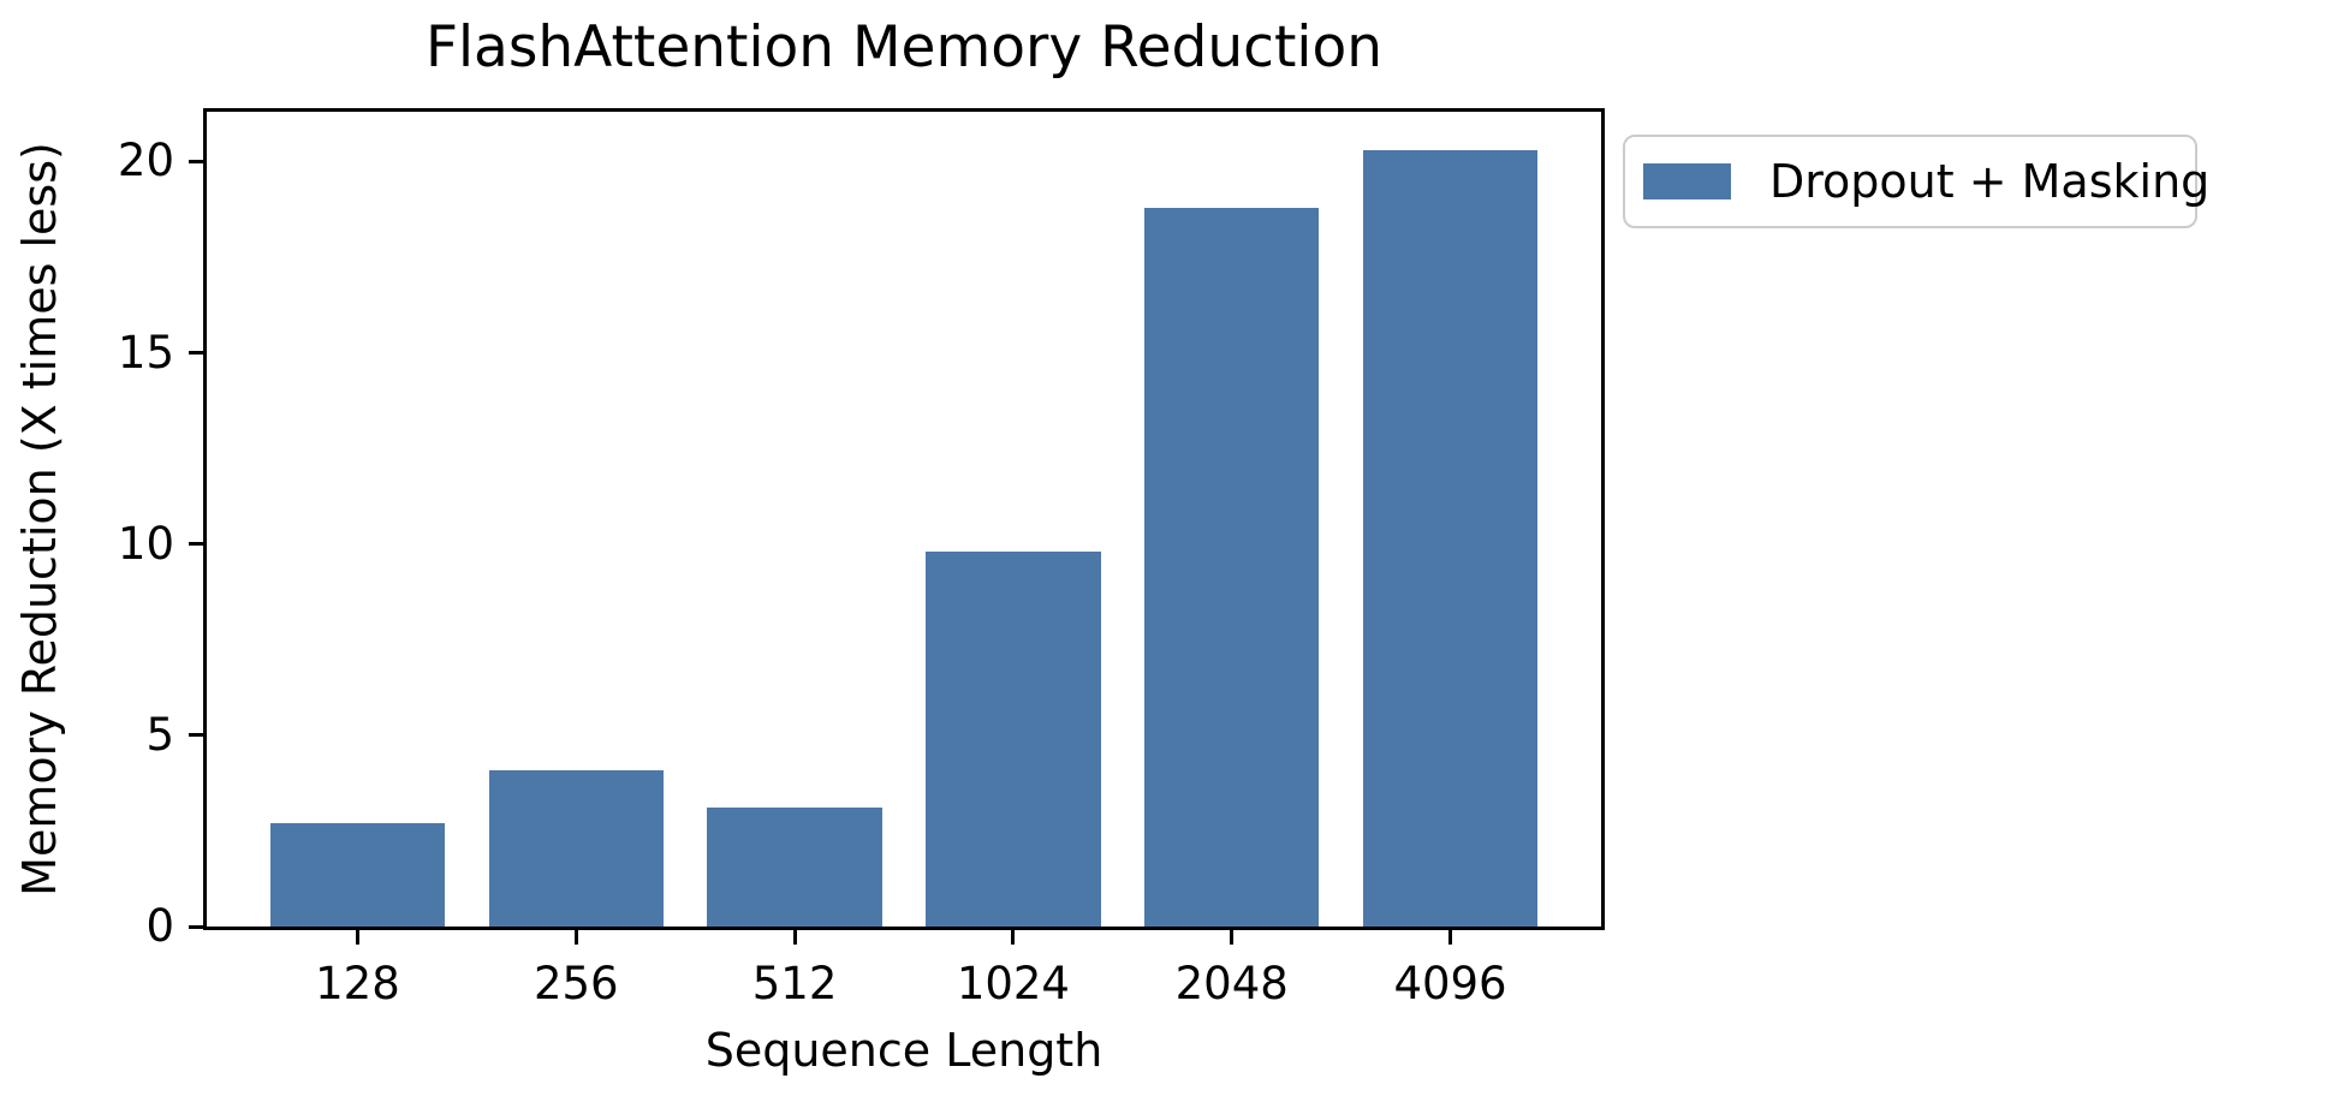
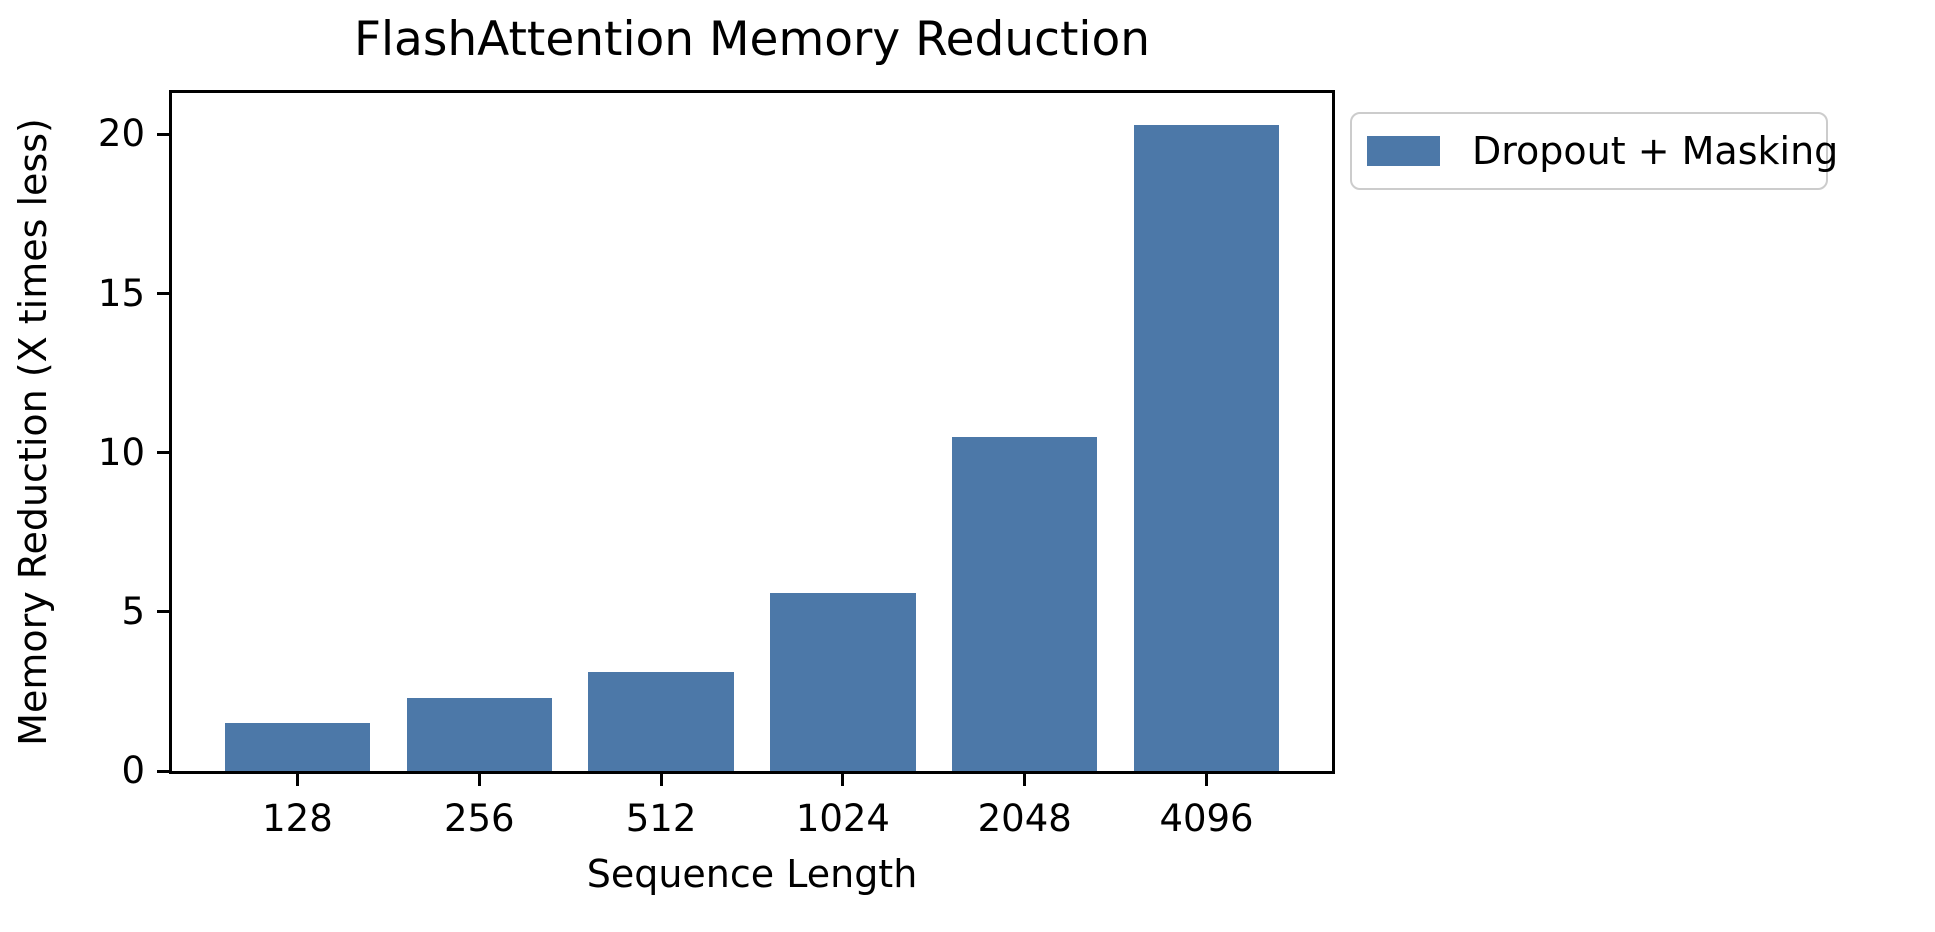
128: 2.7 -> 1.5
256: 4.1 -> 2.3
1024: 9.8 -> 5.6
2048: 18.8 -> 10.5
